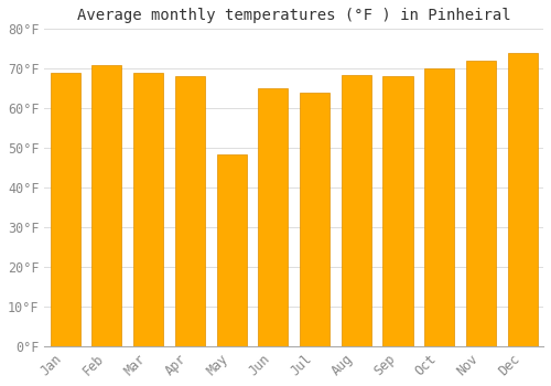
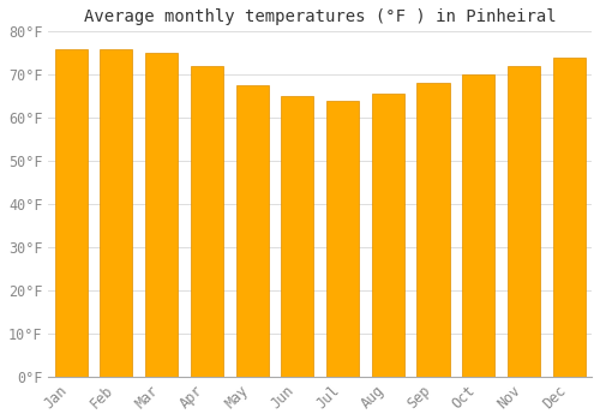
Jan: 69.0°F -> 76.0°F
Feb: 71.0°F -> 76.0°F
Mar: 69.0°F -> 75.0°F
Apr: 68.0°F -> 72.0°F
May: 48.5°F -> 67.5°F
Aug: 68.5°F -> 65.5°F
